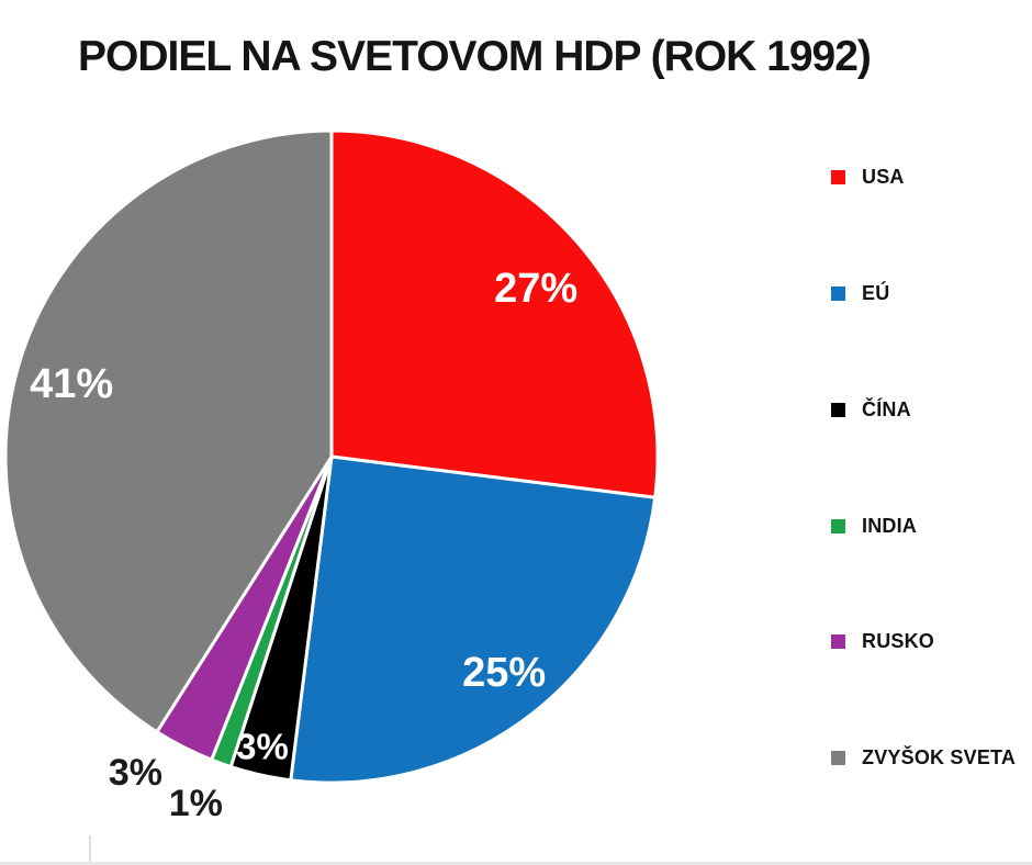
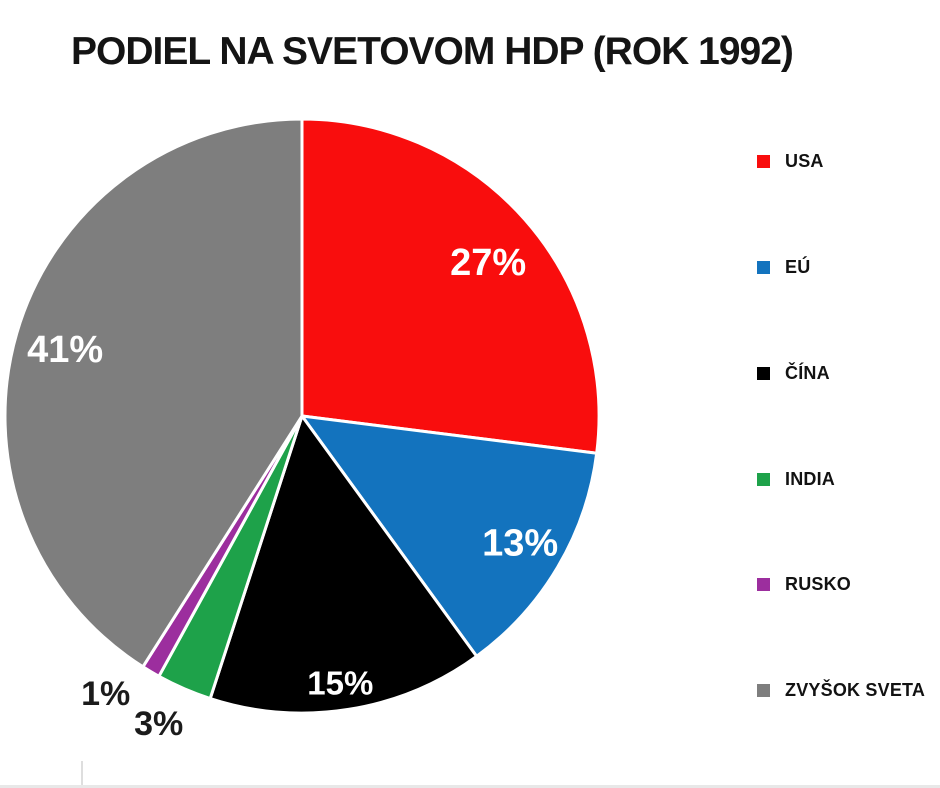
EÚ: 25% -> 13%
ČÍNA: 3% -> 15%
INDIA: 1% -> 3%
RUSKO: 3% -> 1%
